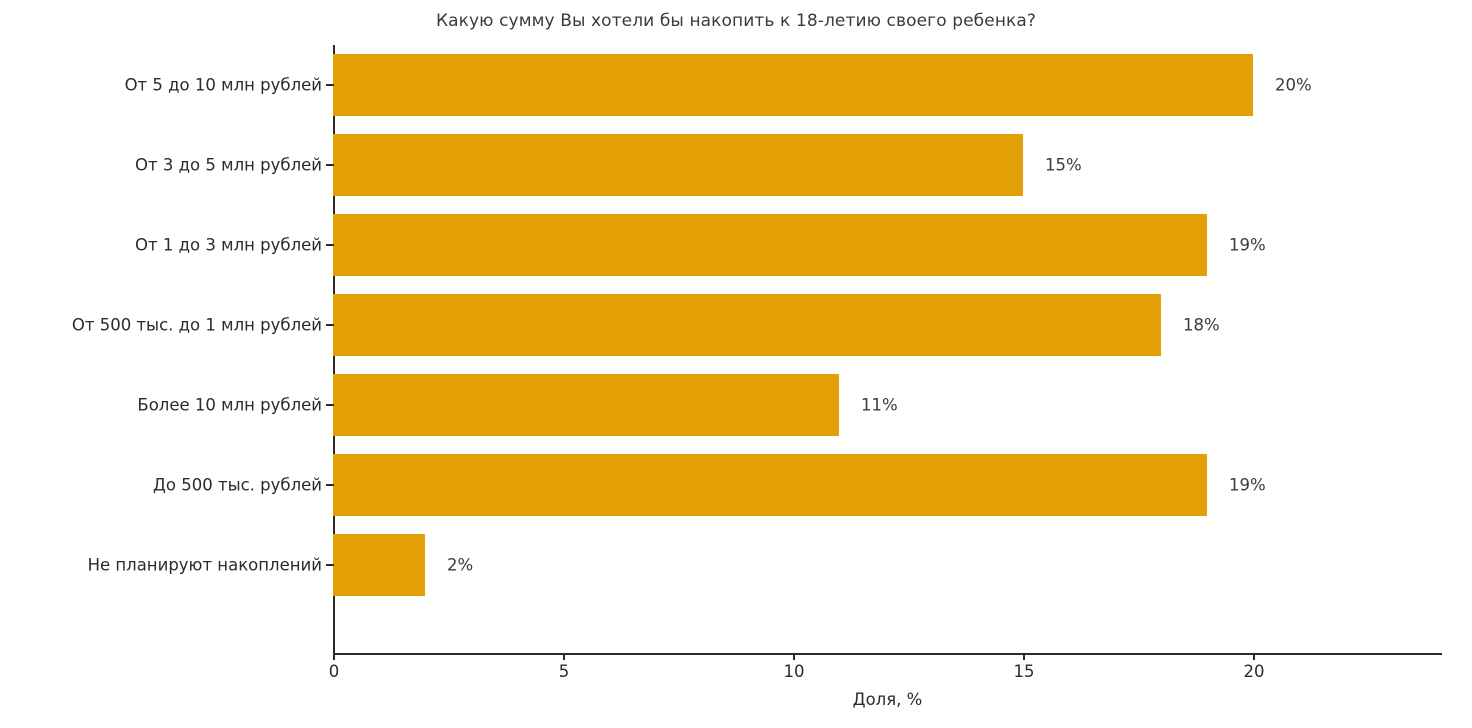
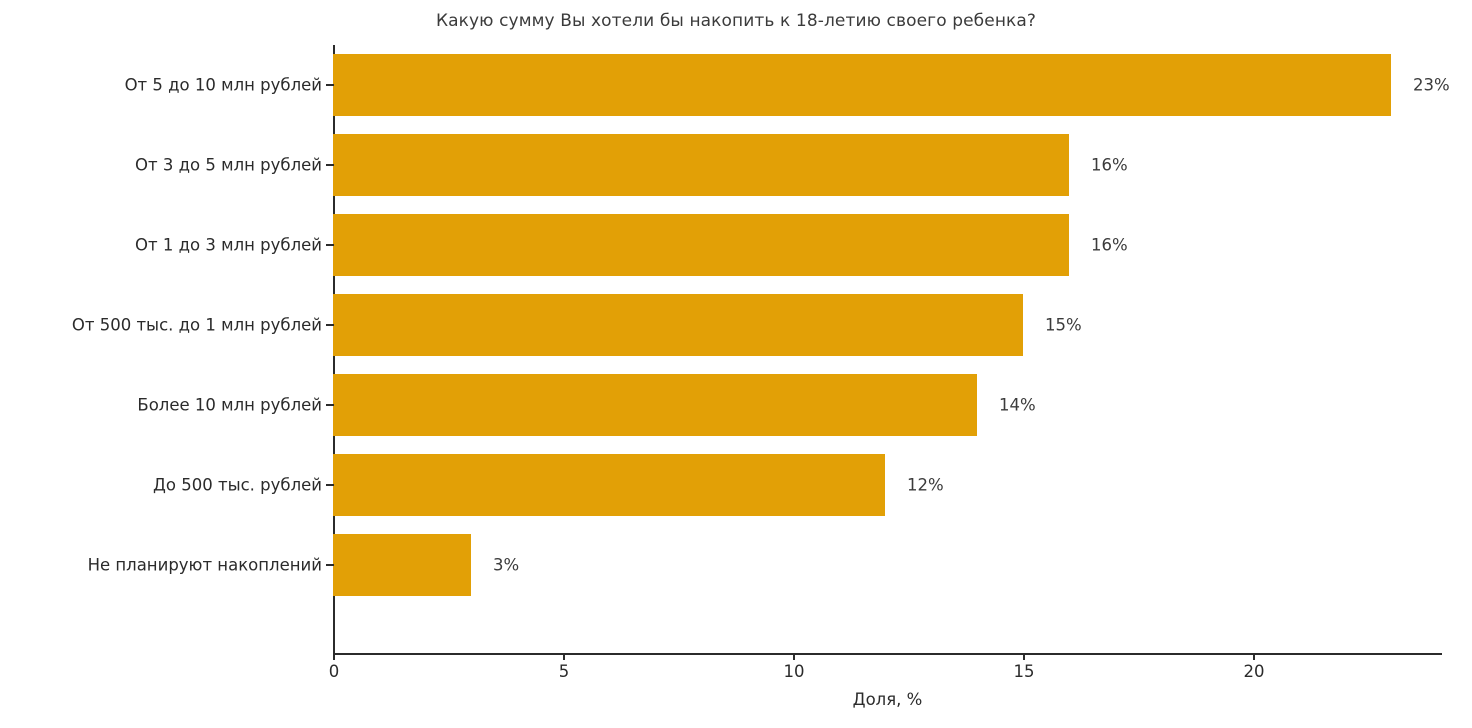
От 5 до 10 млн рублей: 20% -> 23%
От 3 до 5 млн рублей: 15% -> 16%
От 1 до 3 млн рублей: 19% -> 16%
От 500 тыс. до 1 млн рублей: 18% -> 15%
Более 10 млн рублей: 11% -> 14%
До 500 тыс. рублей: 19% -> 12%
Не планируют накоплений: 2% -> 3%
